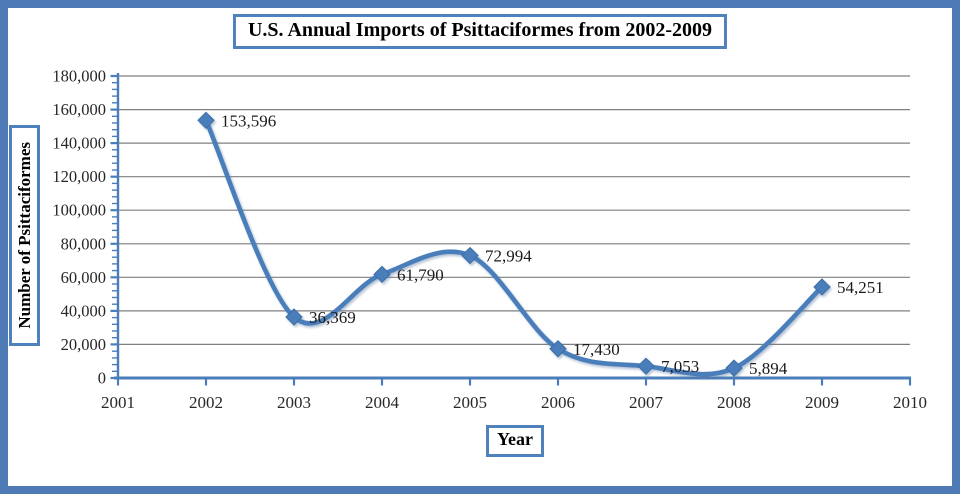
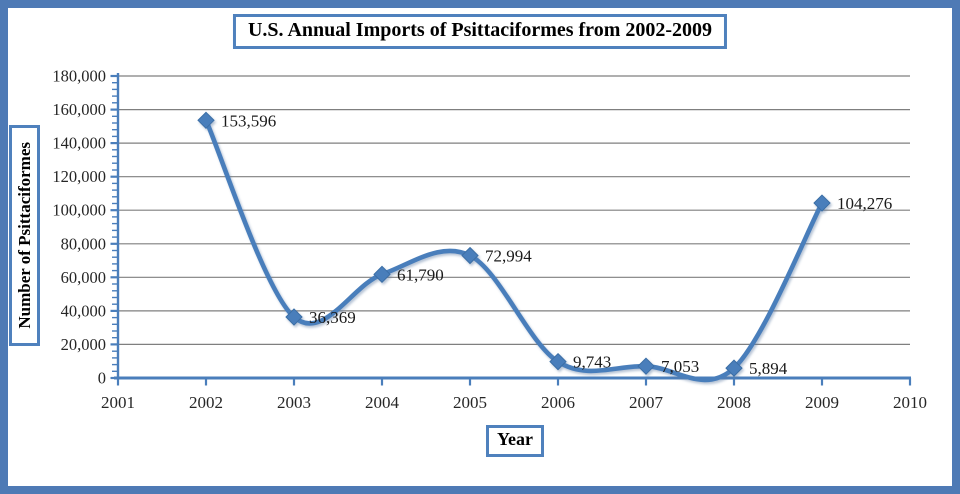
2006: 17,430 -> 9,743
2009: 54,251 -> 104,276
